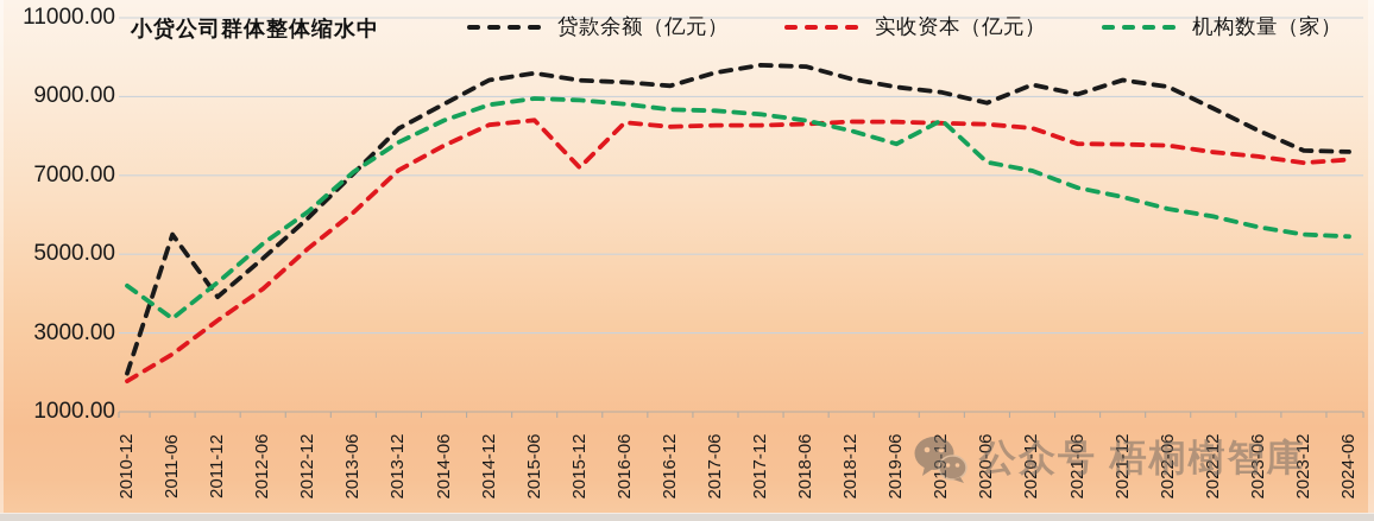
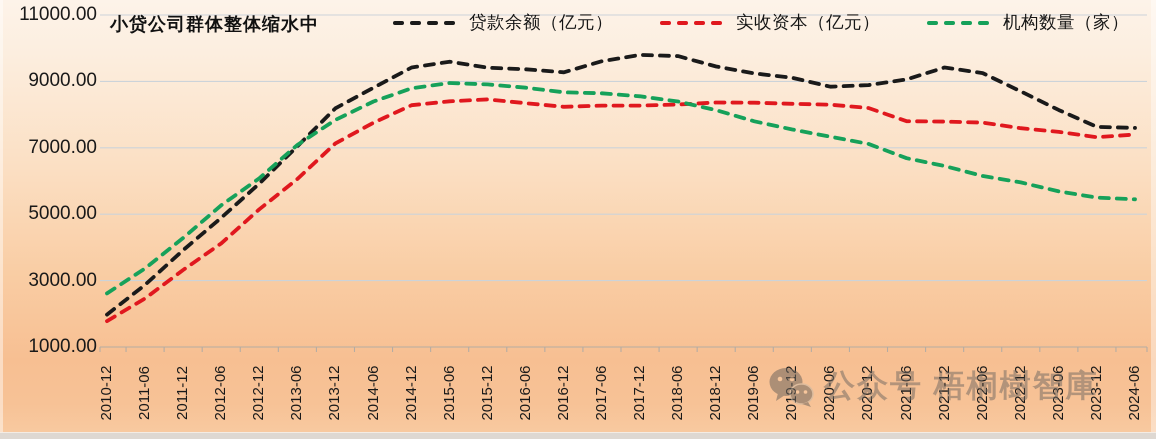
机构数量（家）/2010-12: 4200 -> 2600
贷款余额（亿元）/2011-06: 5500 -> 2900
实收资本（亿元）/2015-12: 7200 -> 8500
机构数量（家）/2019-12: 8400 -> 7600
贷款余额（亿元）/2020-12: 9300 -> 8900
